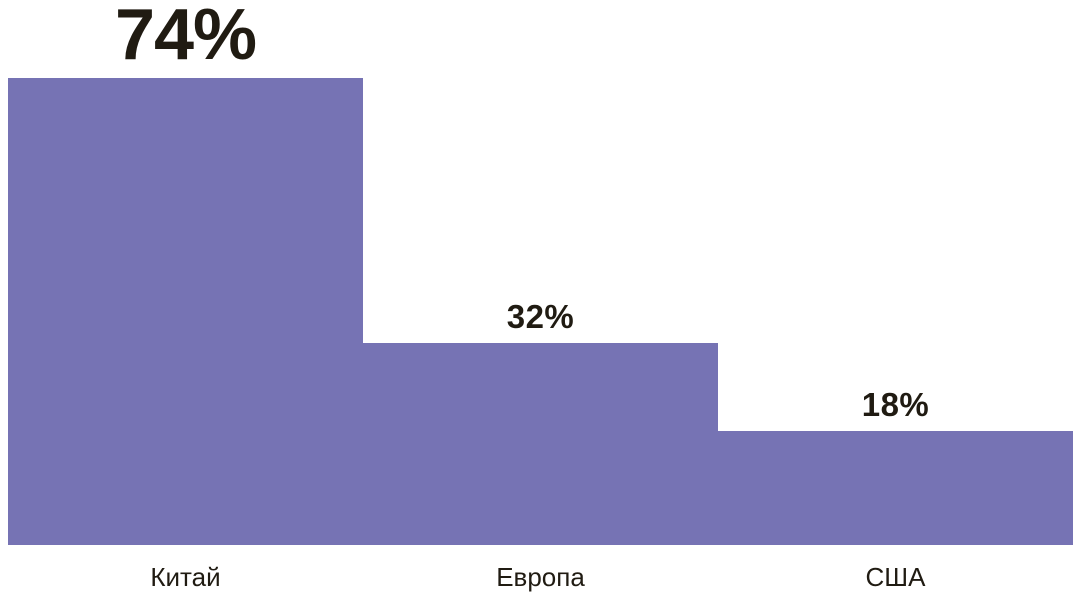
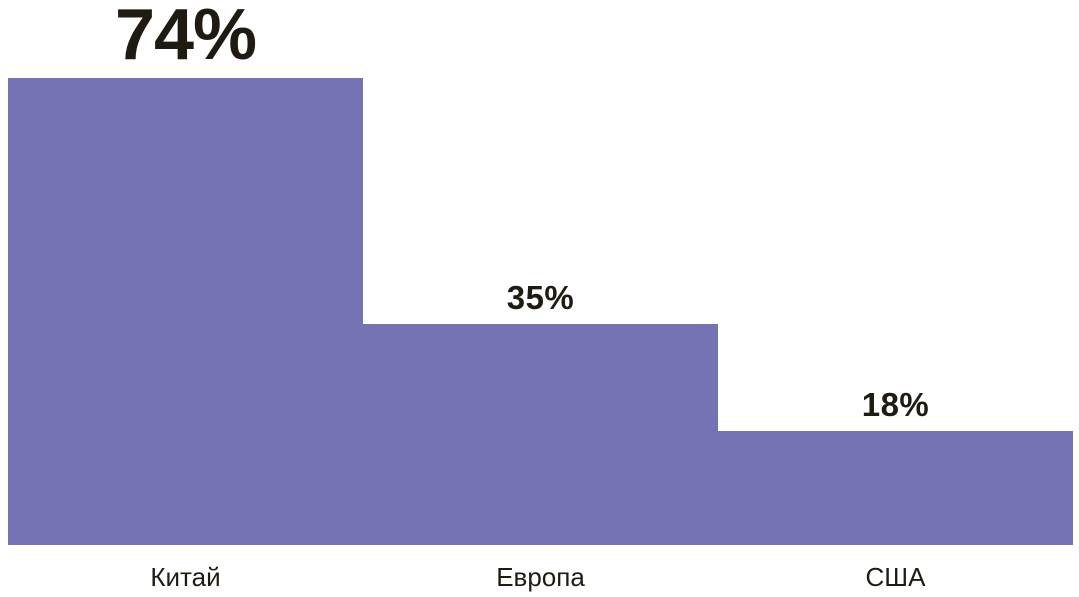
Европа: 32% -> 35%
